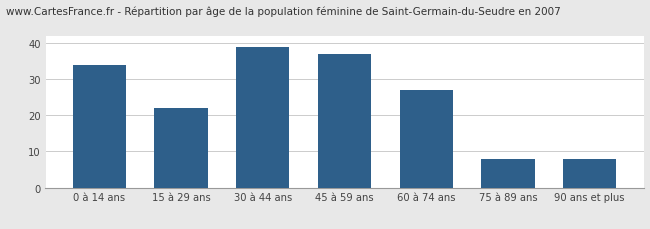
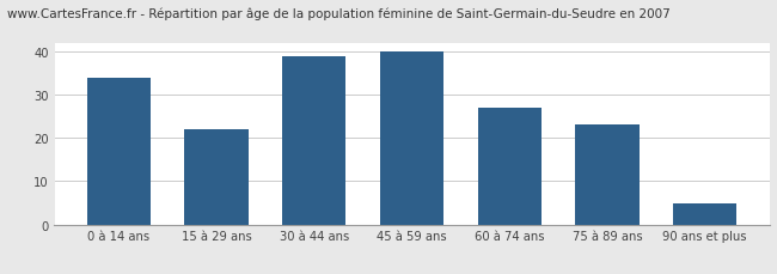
45 à 59 ans: 37 -> 40
75 à 89 ans: 8 -> 23
90 ans et plus: 8 -> 5
